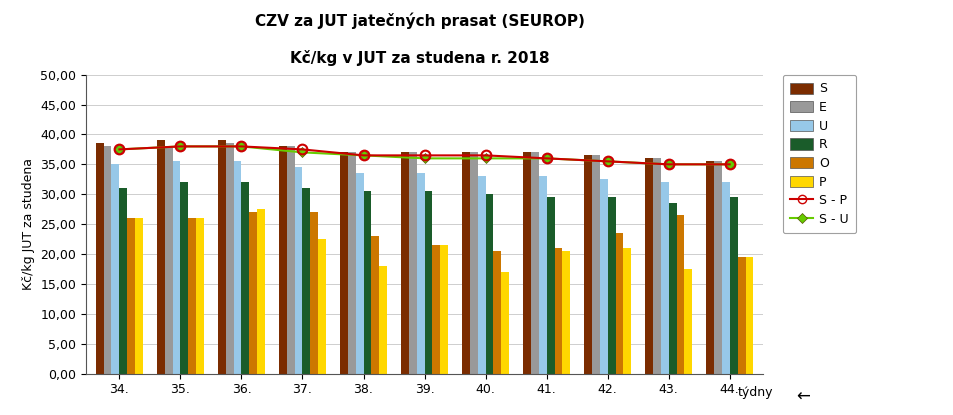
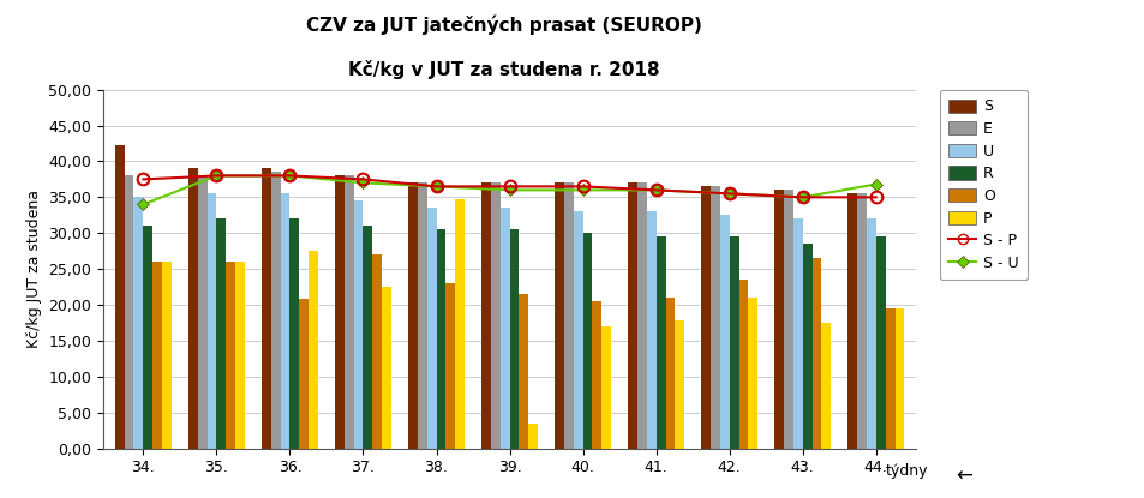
S/34.: 38,5 -> 42,2
S - U/34.: 37,5 -> 34,0
O/36.: 27,0 -> 20,8
P/38.: 18,0 -> 34,8
P/39.: 21,5 -> 3,4
P/41.: 20,5 -> 17,8
S - U/44.: 35,0 -> 36,8
